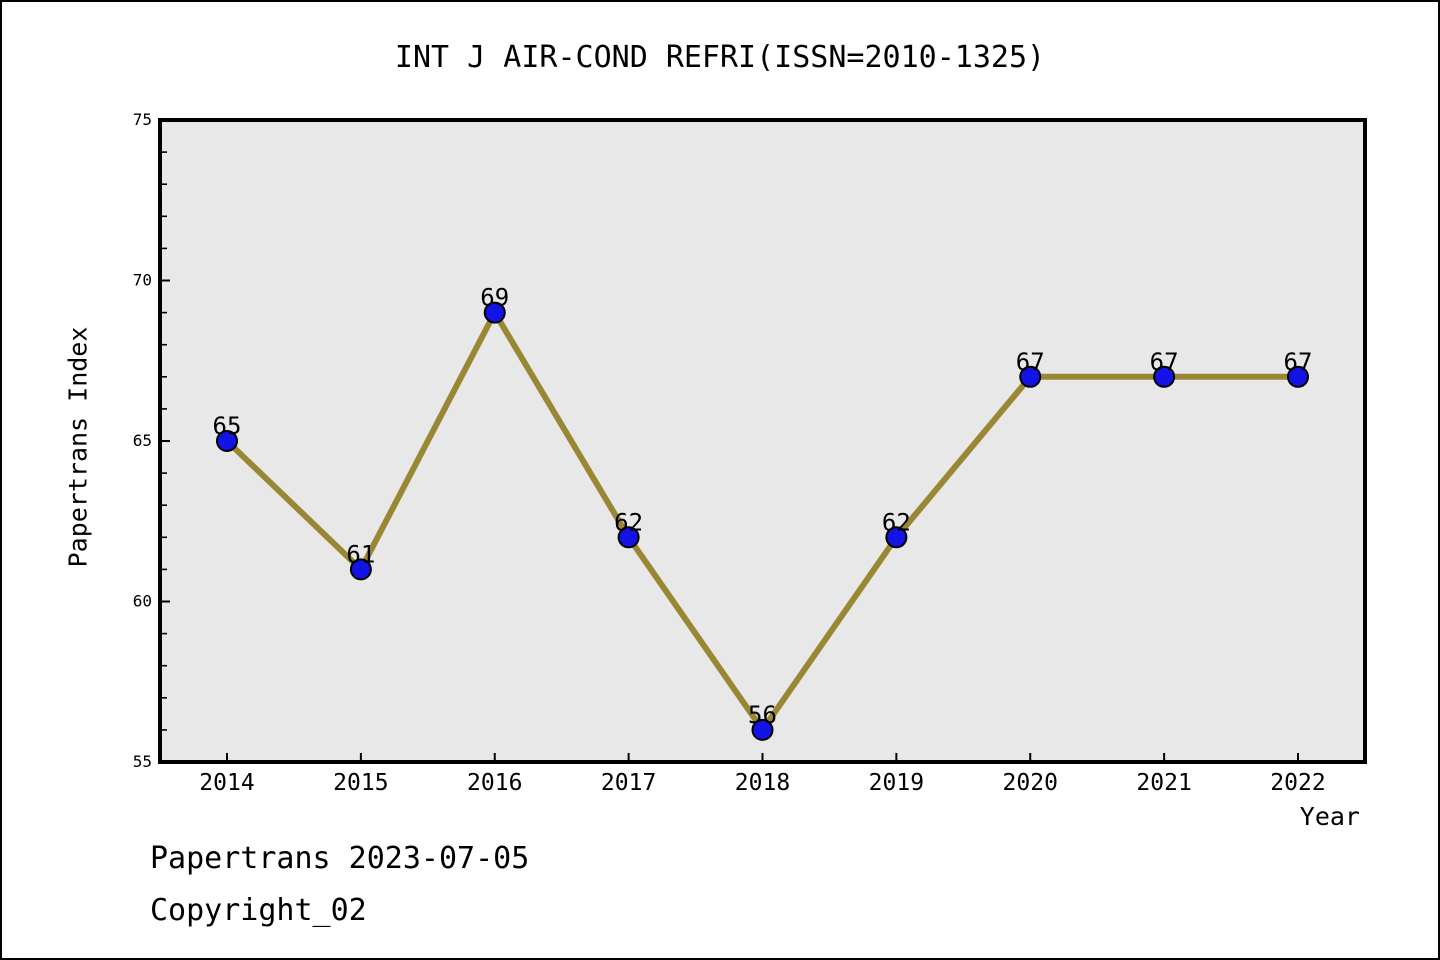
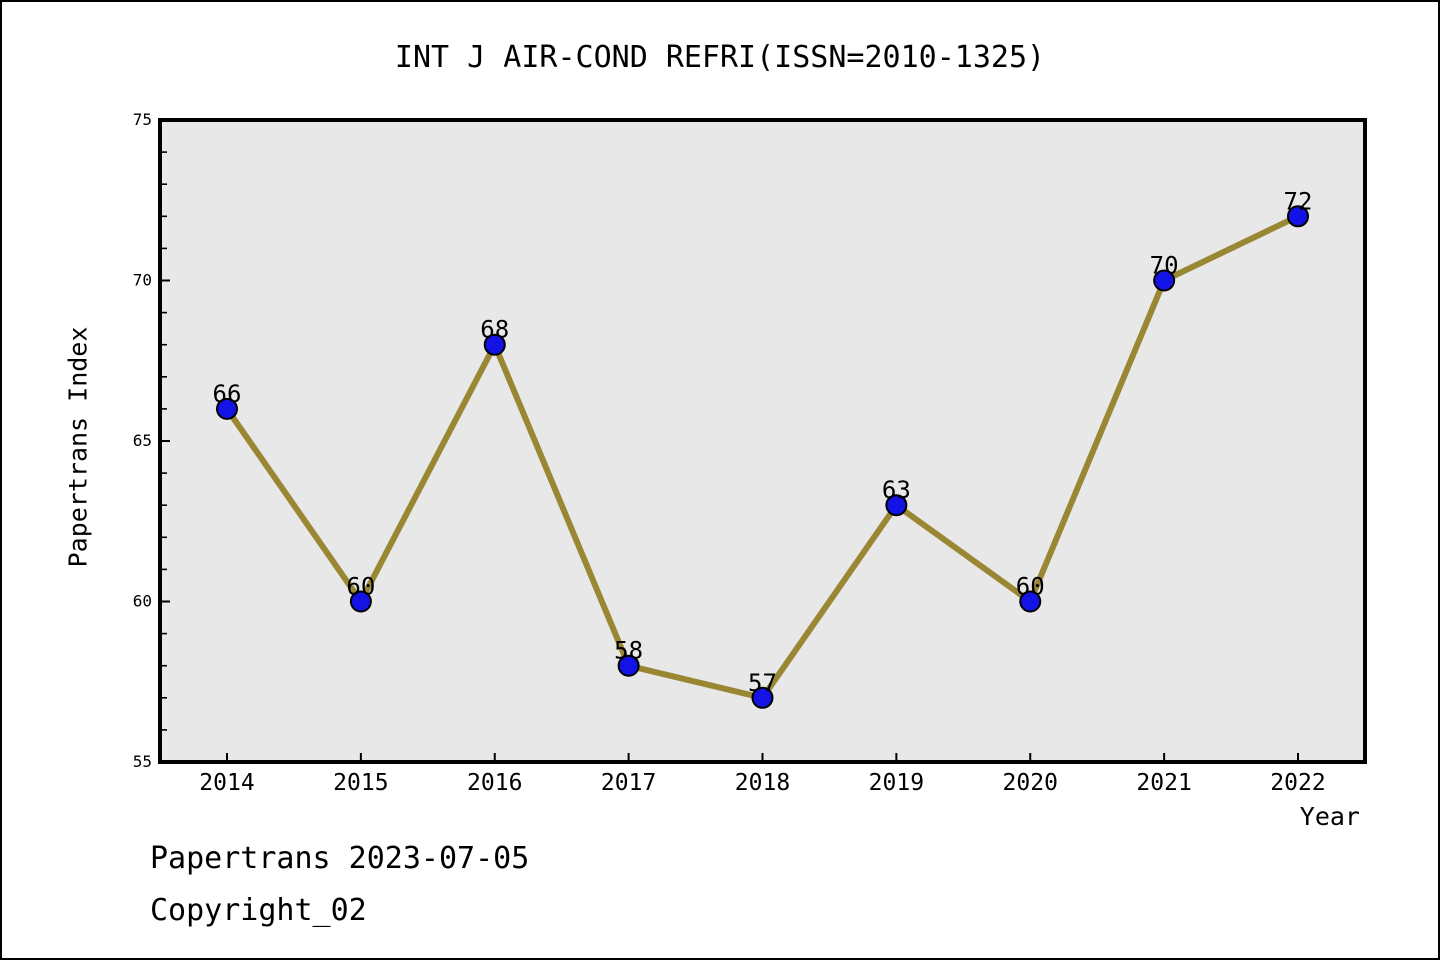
2014: 65 -> 66
2015: 61 -> 60
2016: 69 -> 68
2017: 62 -> 58
2018: 56 -> 57
2019: 62 -> 63
2020: 67 -> 60
2021: 67 -> 70
2022: 67 -> 72
